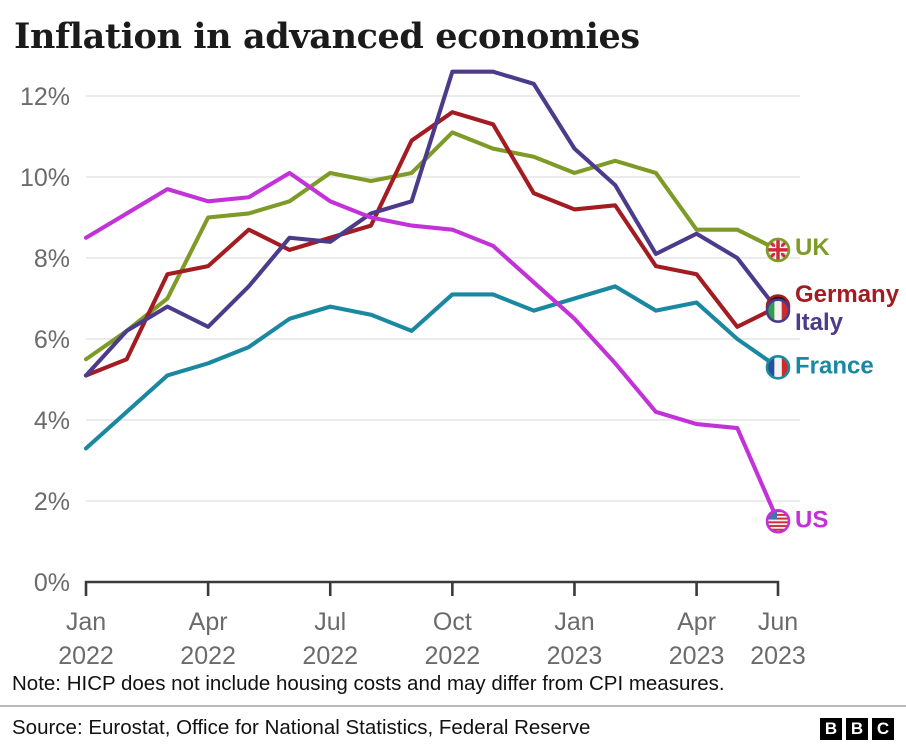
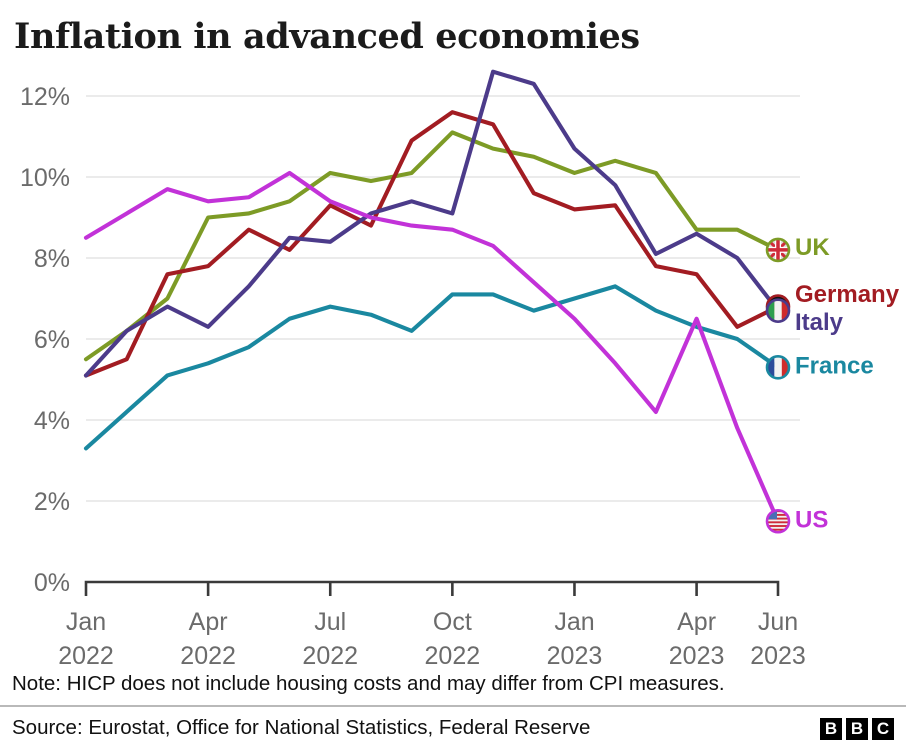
Germany/Jul 2022: 8.5% -> 9.3%
Italy/Oct 2022: 12.6% -> 9.1%
France/Apr 2023: 6.9% -> 6.3%
US/Apr 2023: 3.9% -> 6.5%
